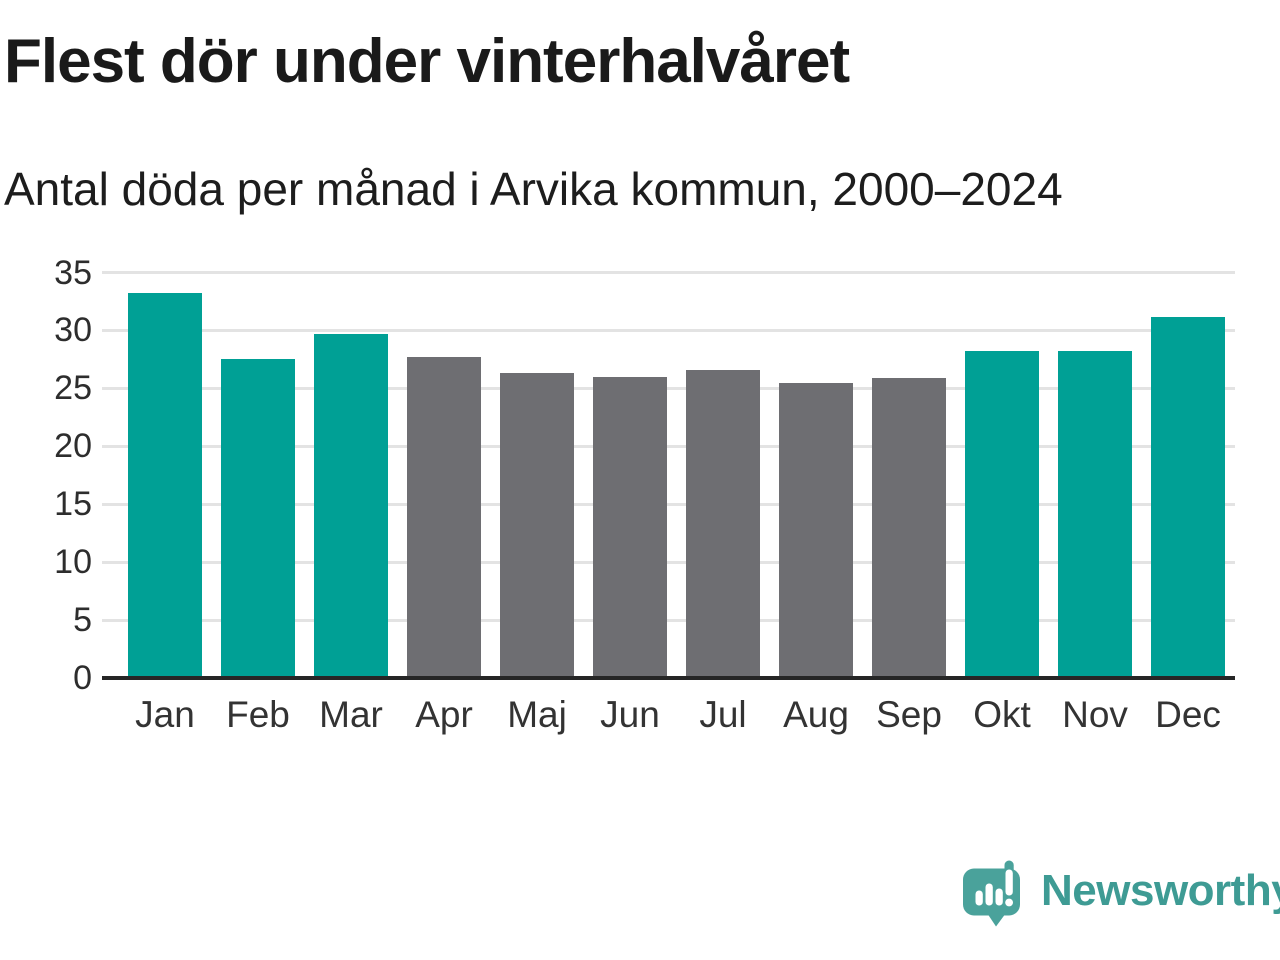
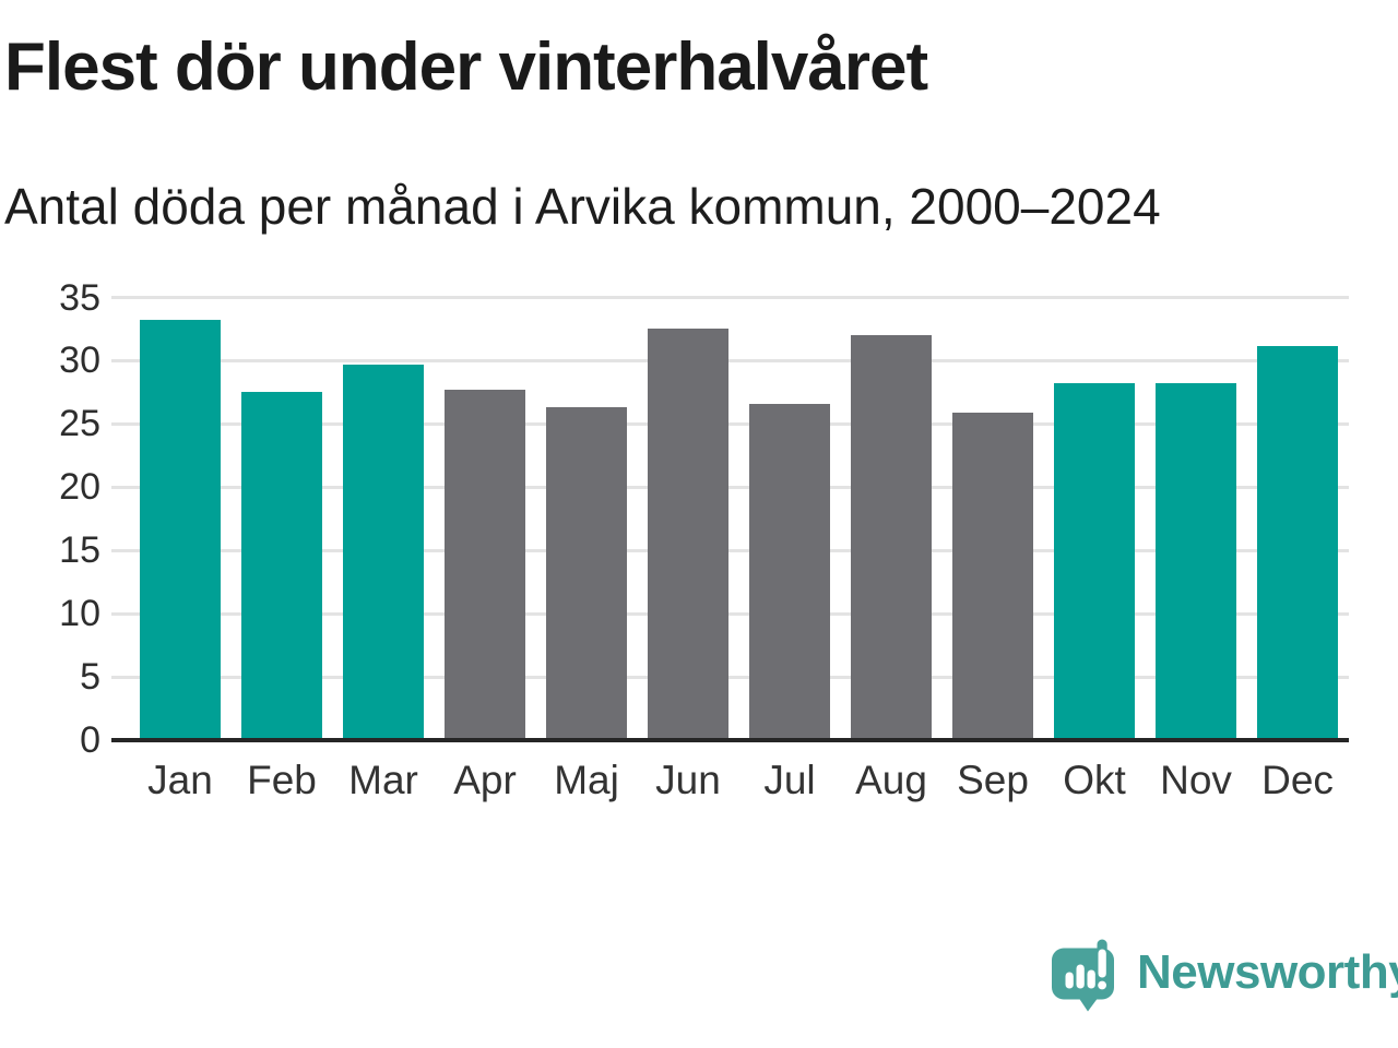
Jun: 26.0 -> 32.5
Aug: 25.5 -> 32.0
